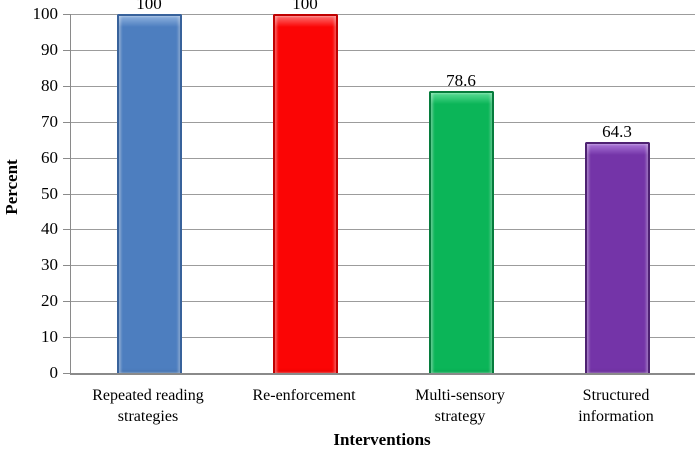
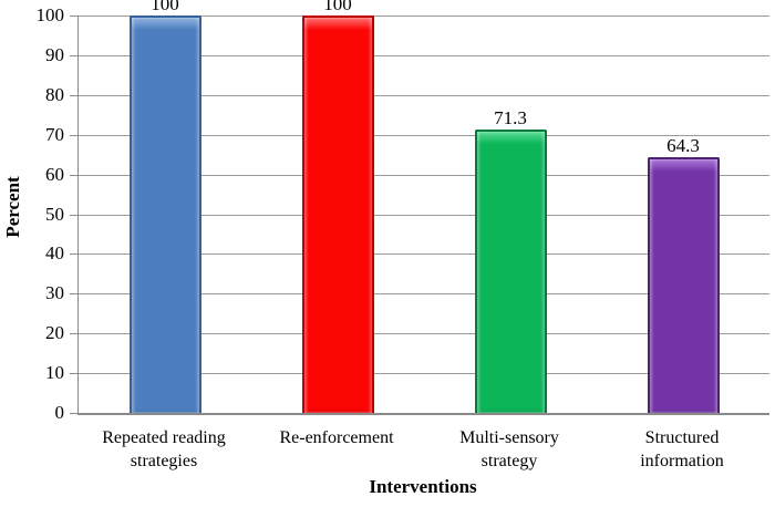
Multi-sensory strategy: 78.6 -> 71.3
